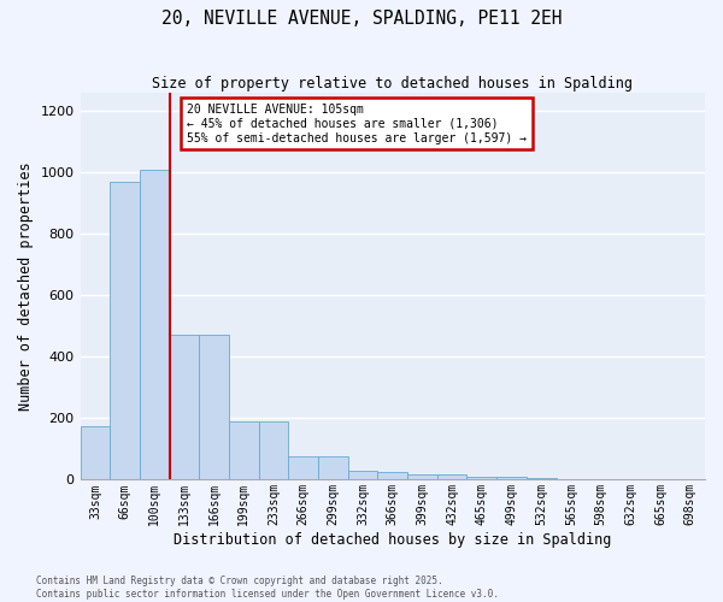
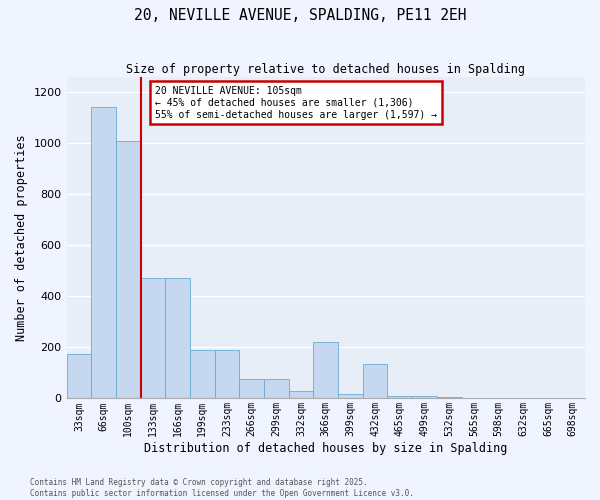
66sqm: 970 -> 1140
366sqm: 25 -> 220
432sqm: 18 -> 135
